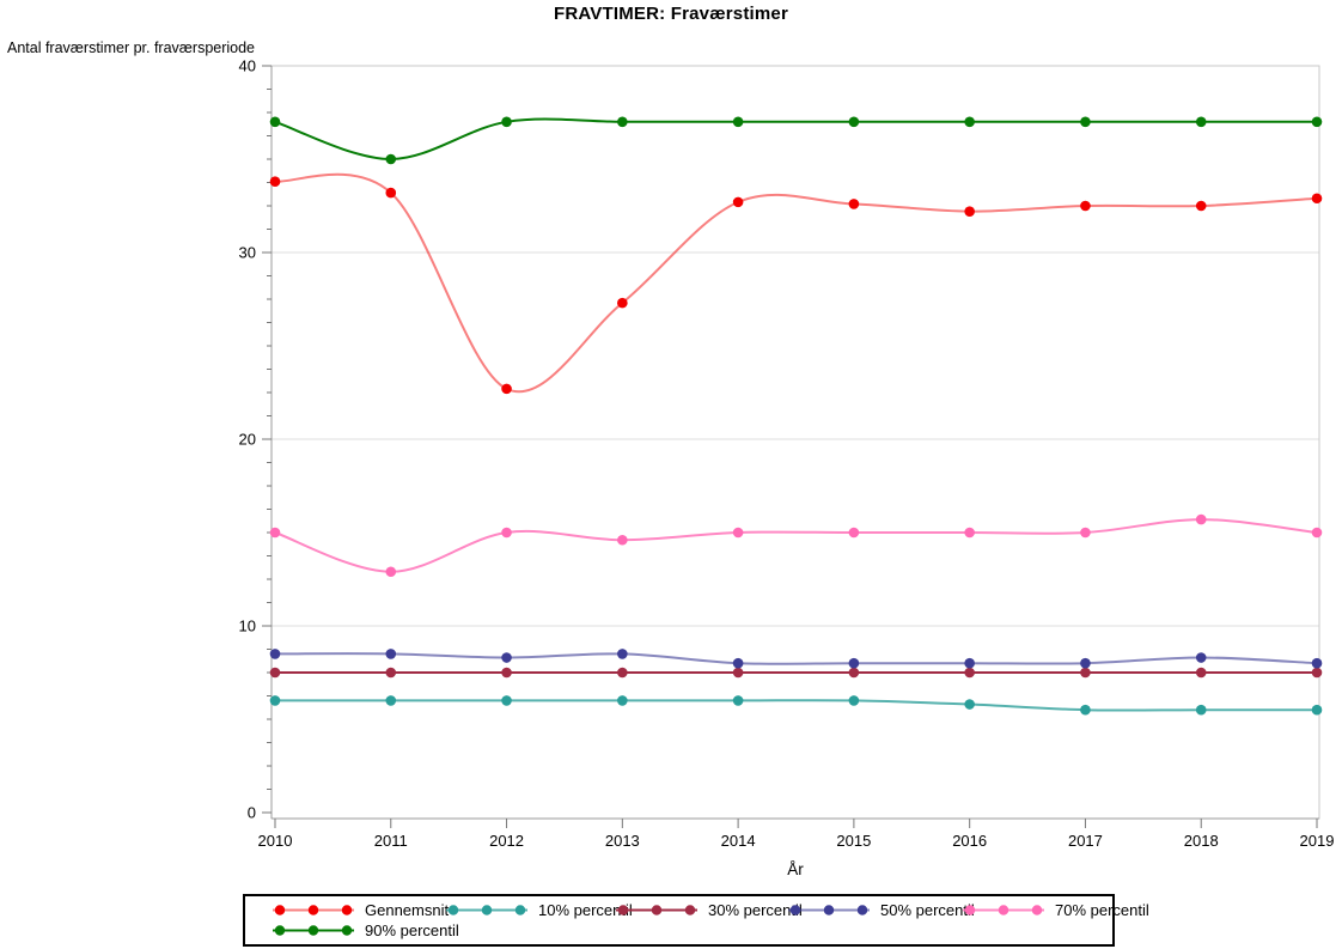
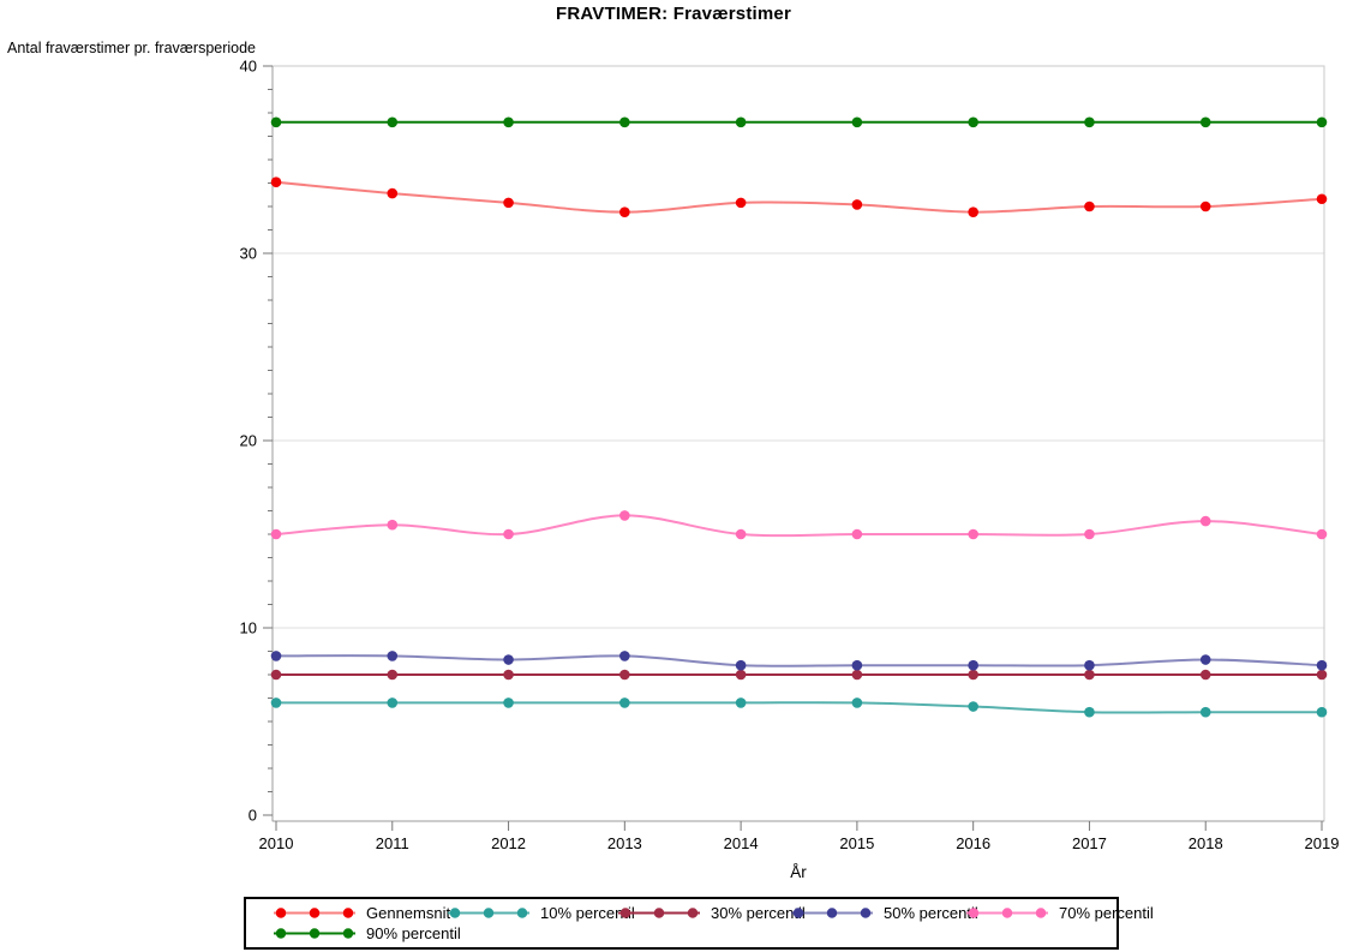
70% percentil/2011: 12.9 -> 15.5
90% percentil/2011: 35 -> 37
Gennemsnit/2012: 22.7 -> 32.7
Gennemsnit/2013: 27.3 -> 32.2
70% percentil/2013: 14.6 -> 16.0
